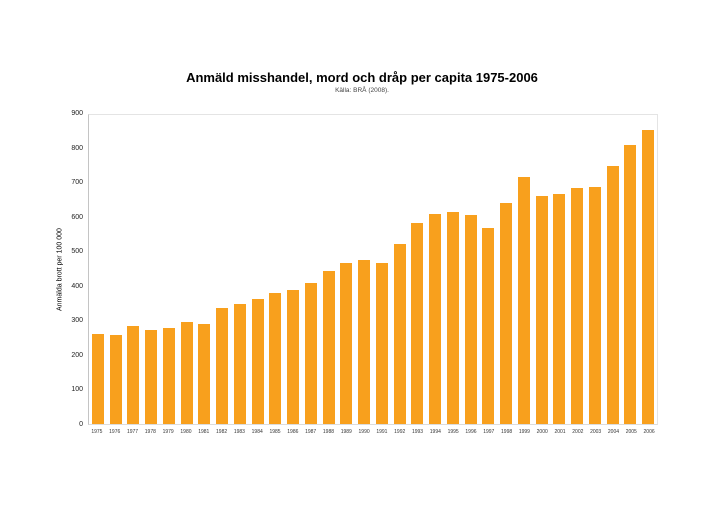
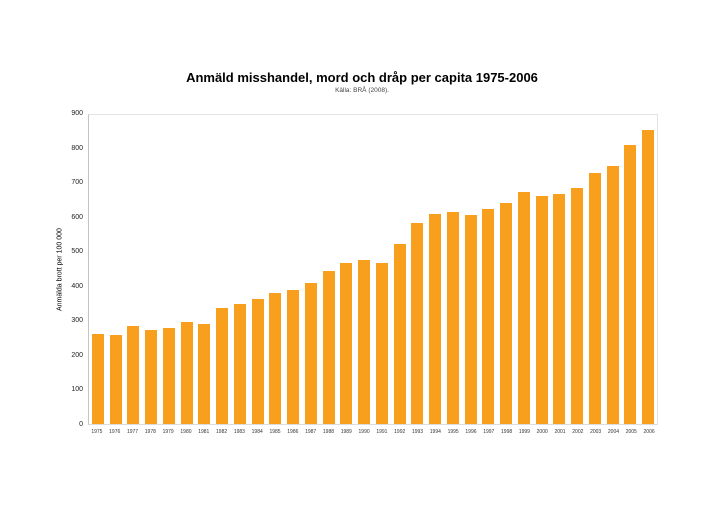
1997: 570 -> 620
1999: 720 -> 680
2003: 690 -> 730
